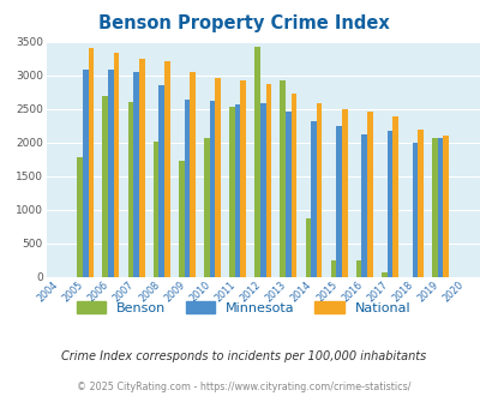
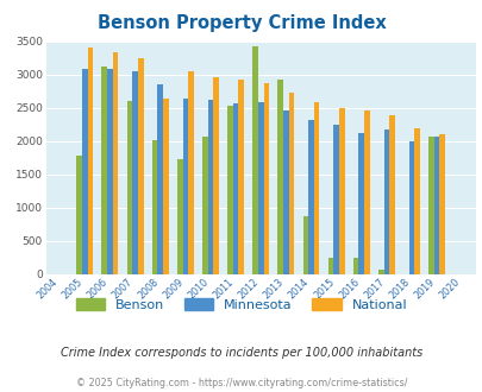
Benson/2006: 2700 -> 3120
National/2008: 3210 -> 2640
